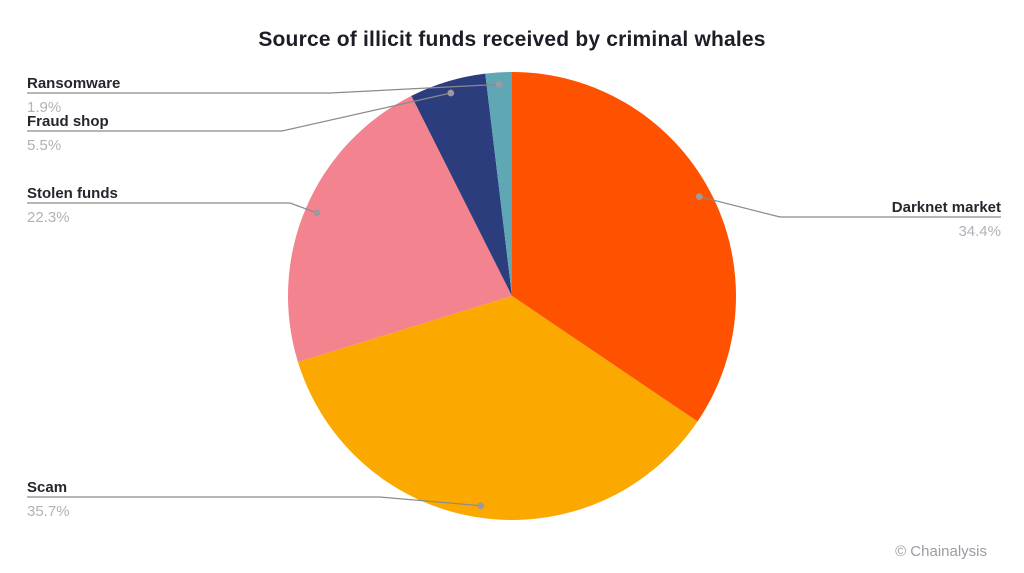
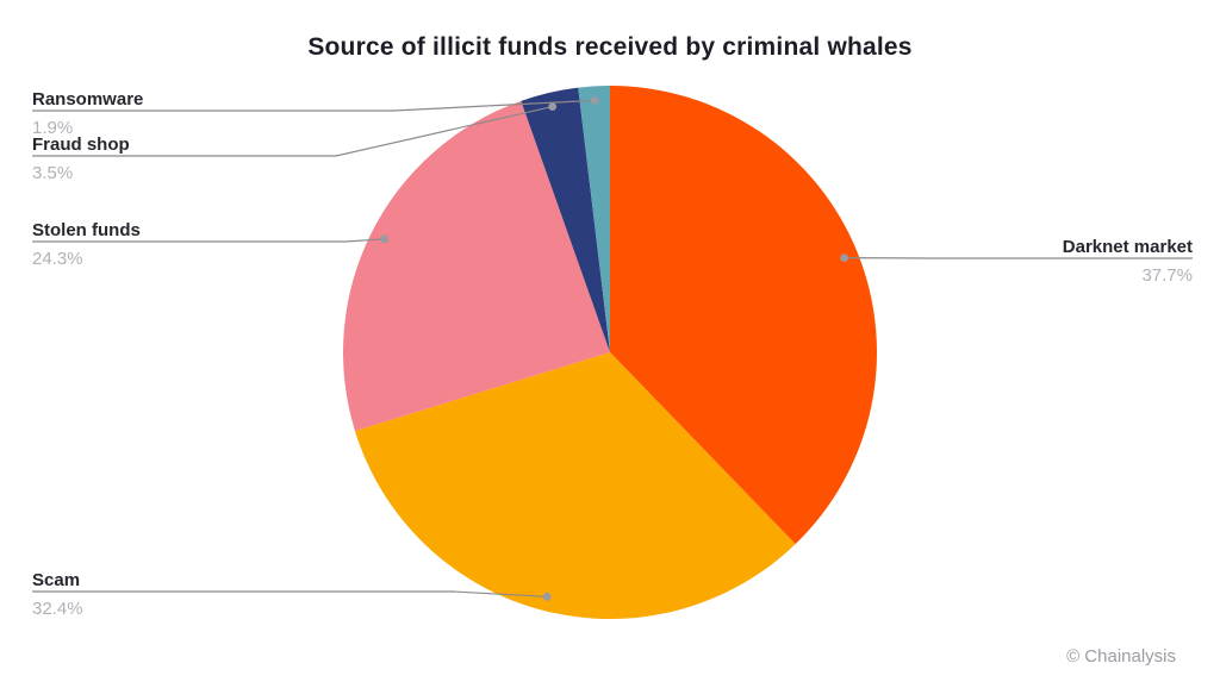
Darknet market: 34.4% -> 37.7%
Scam: 35.7% -> 32.4%
Stolen funds: 22.3% -> 24.3%
Fraud shop: 5.5% -> 3.5%
